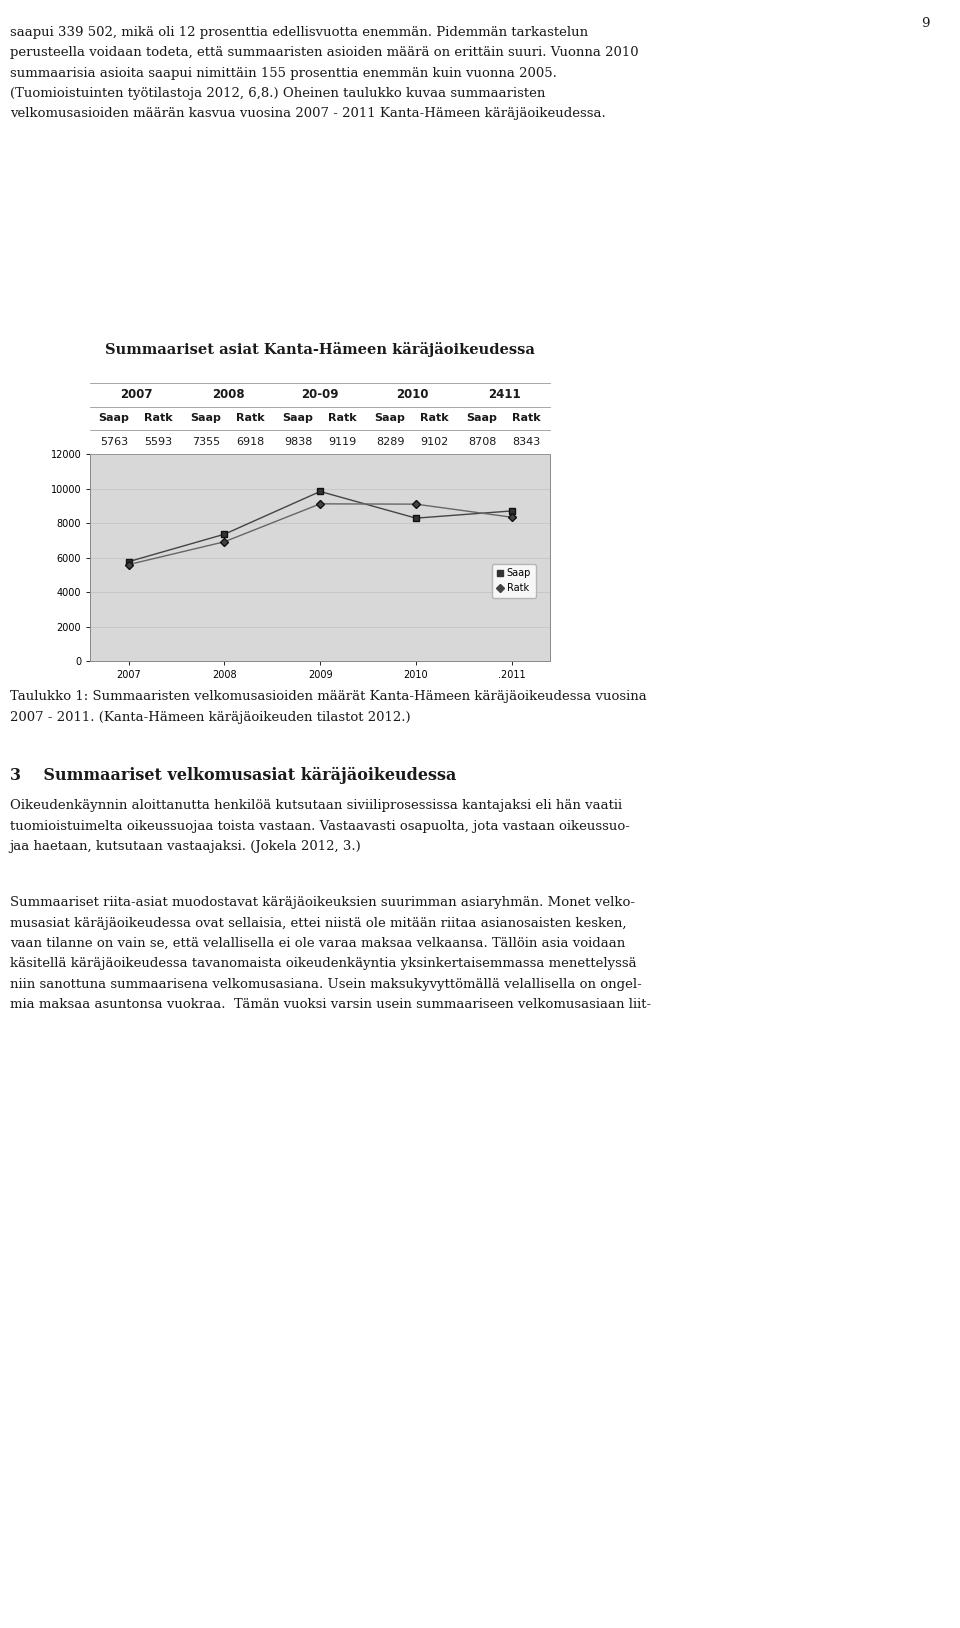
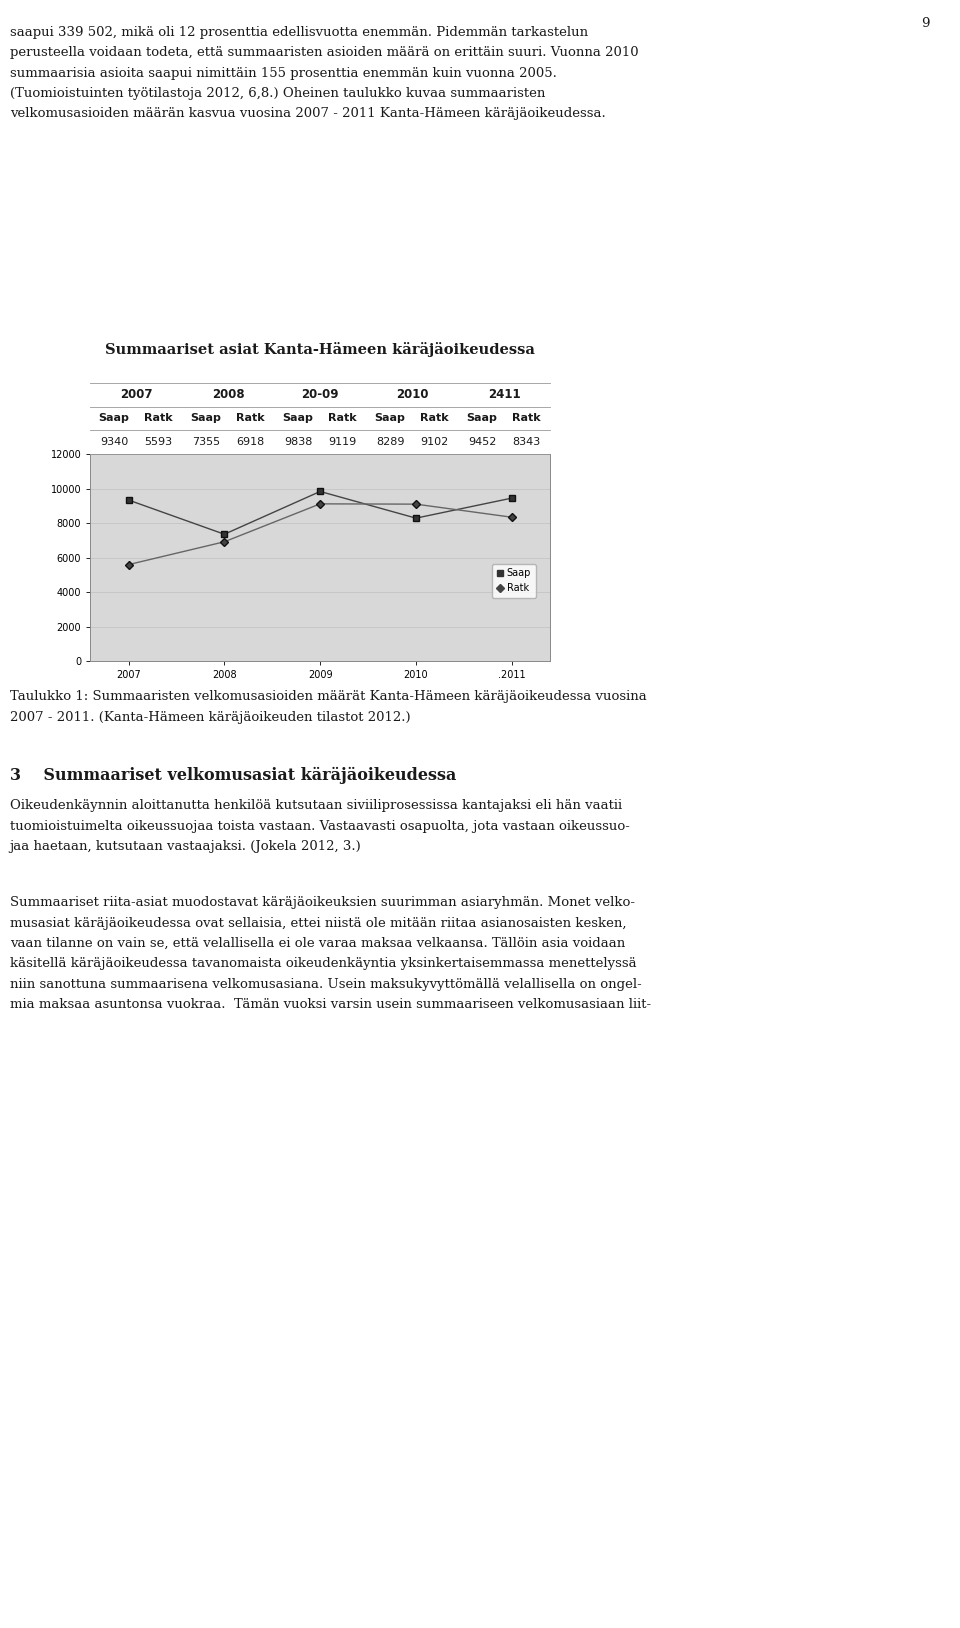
Ratk/2007: 5763 -> 9340
Ratk/.2011: 8708 -> 9452
